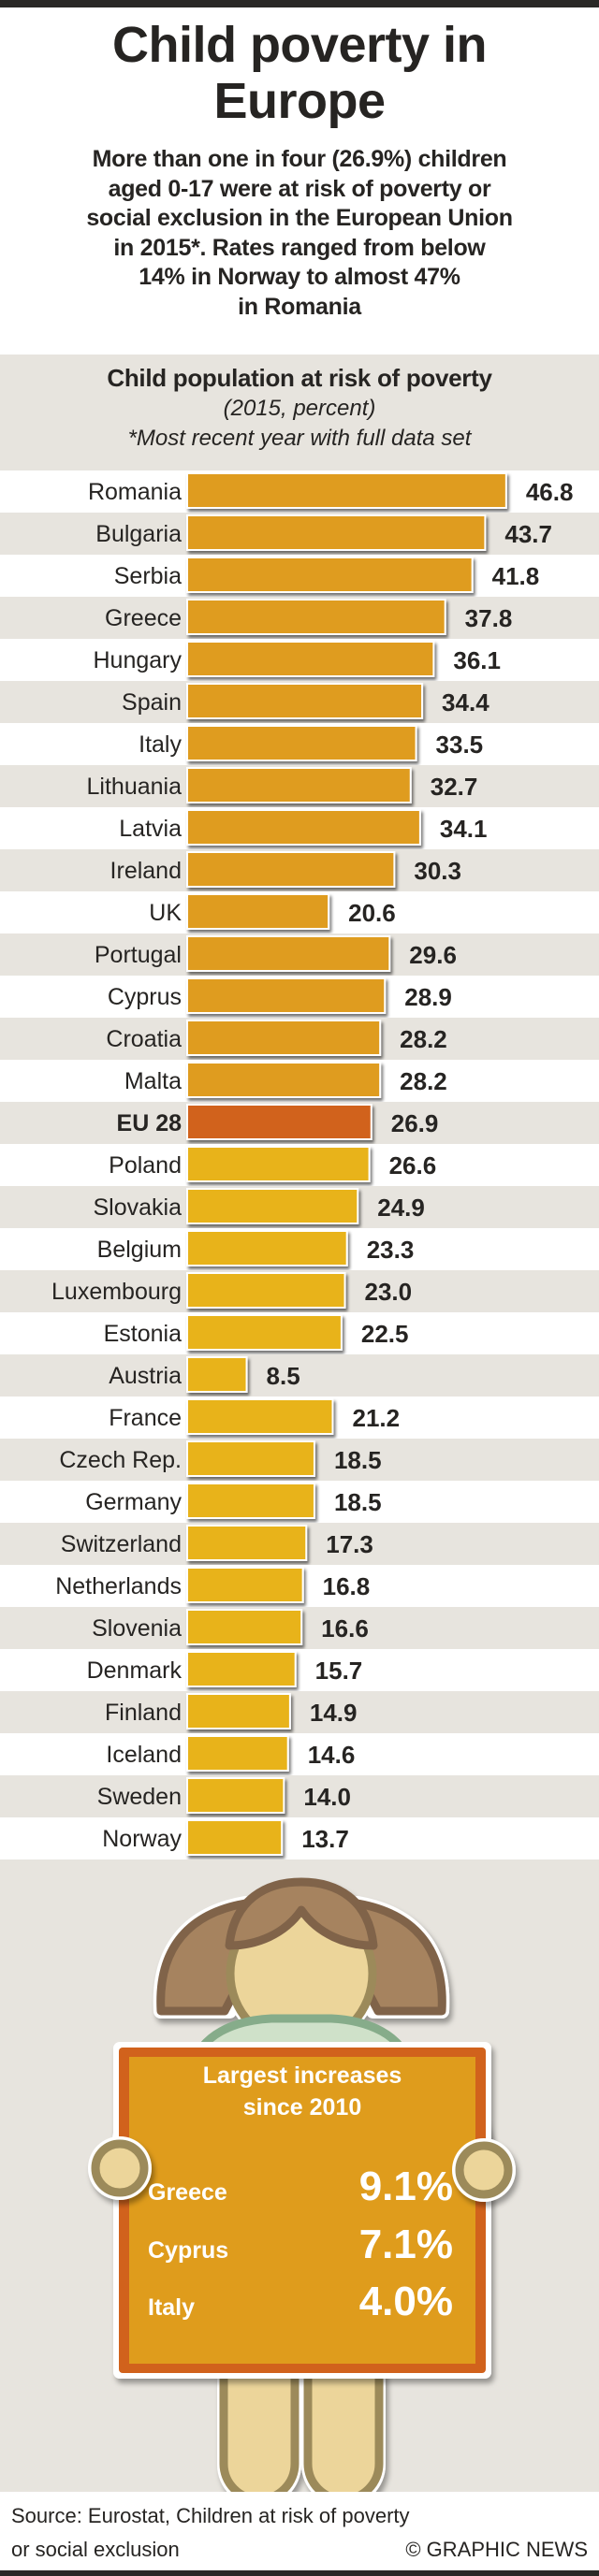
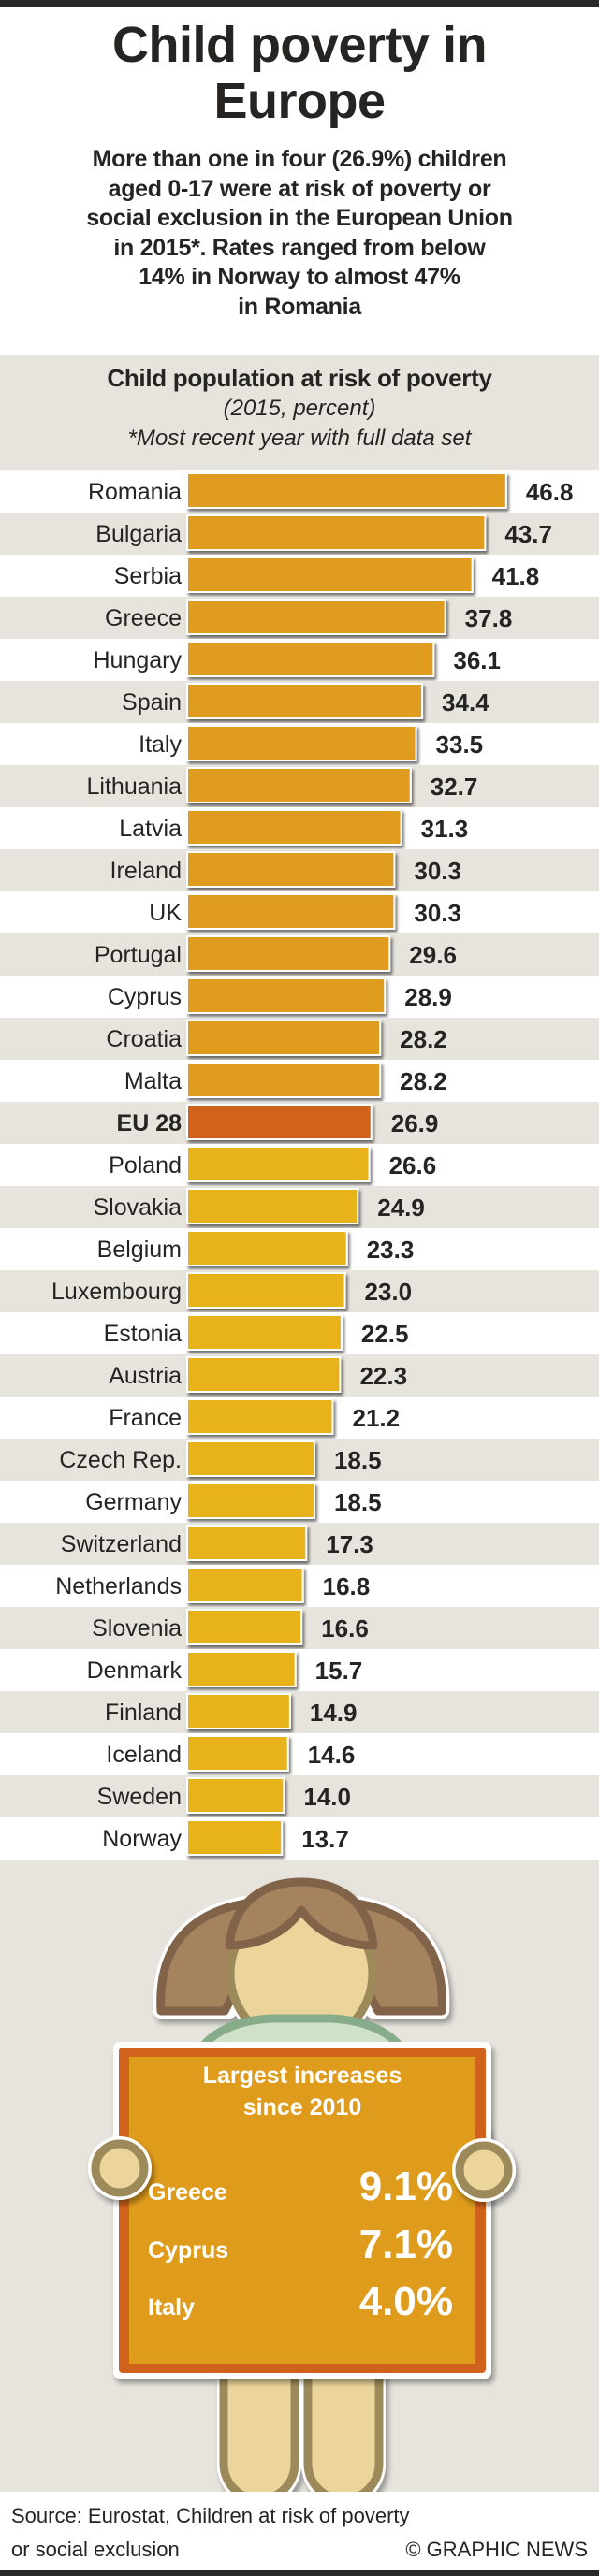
Latvia: 34.1 -> 31.3
UK: 20.6 -> 30.3
Austria: 8.5 -> 22.3
